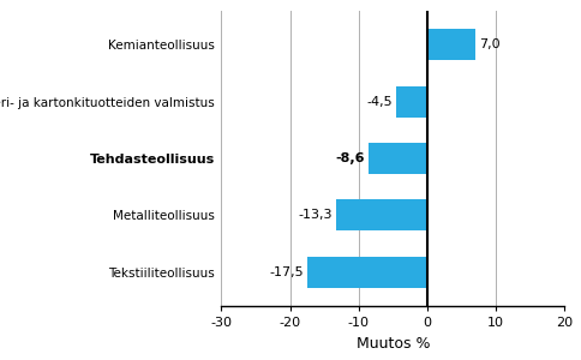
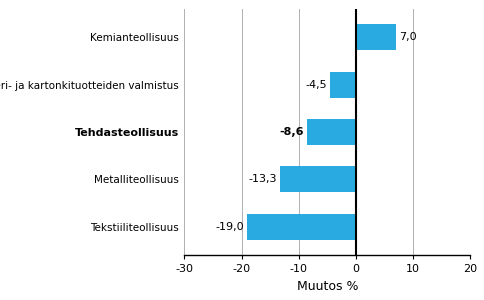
Tekstiiliteollisuus: -17,5 -> -19,0
